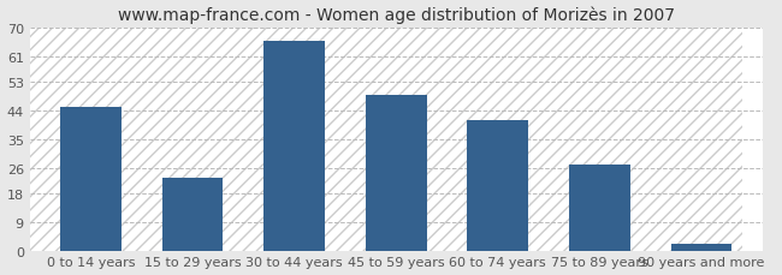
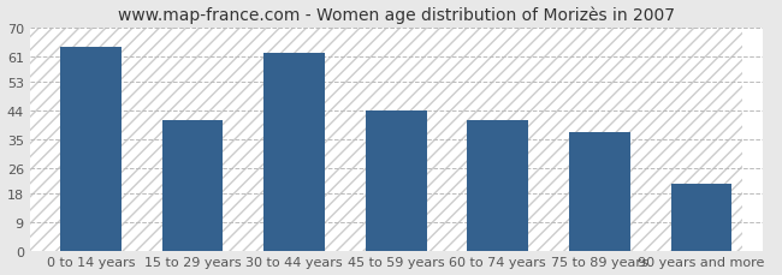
0 to 14 years: 45 -> 64
15 to 29 years: 23 -> 41
30 to 44 years: 66 -> 62
45 to 59 years: 49 -> 44
75 to 89 years: 27 -> 37
90 years and more: 2 -> 21
